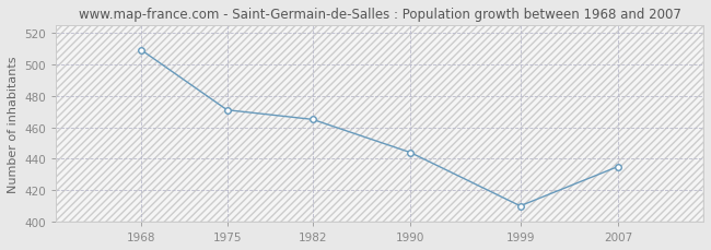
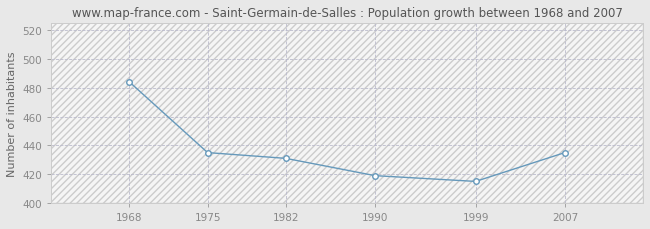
1968: 509 -> 484
1975: 471 -> 435
1982: 465 -> 431
1990: 444 -> 419
1999: 410 -> 415
